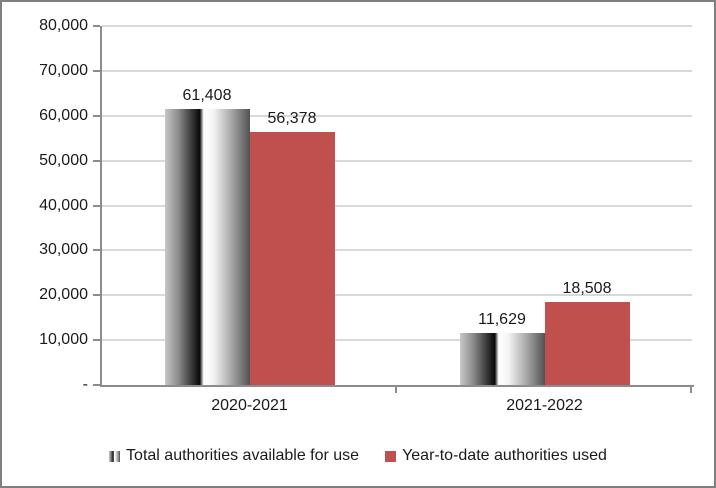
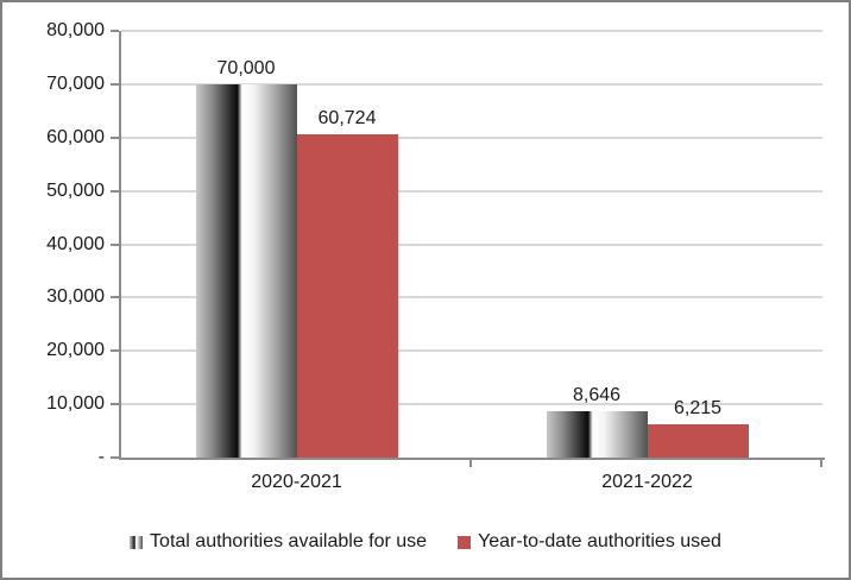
Total authorities available for use/2020-2021: 61,408 -> 70,000
Year-to-date authorities used/2020-2021: 56,378 -> 60,724
Total authorities available for use/2021-2022: 11,629 -> 8,646
Year-to-date authorities used/2021-2022: 18,508 -> 6,215
